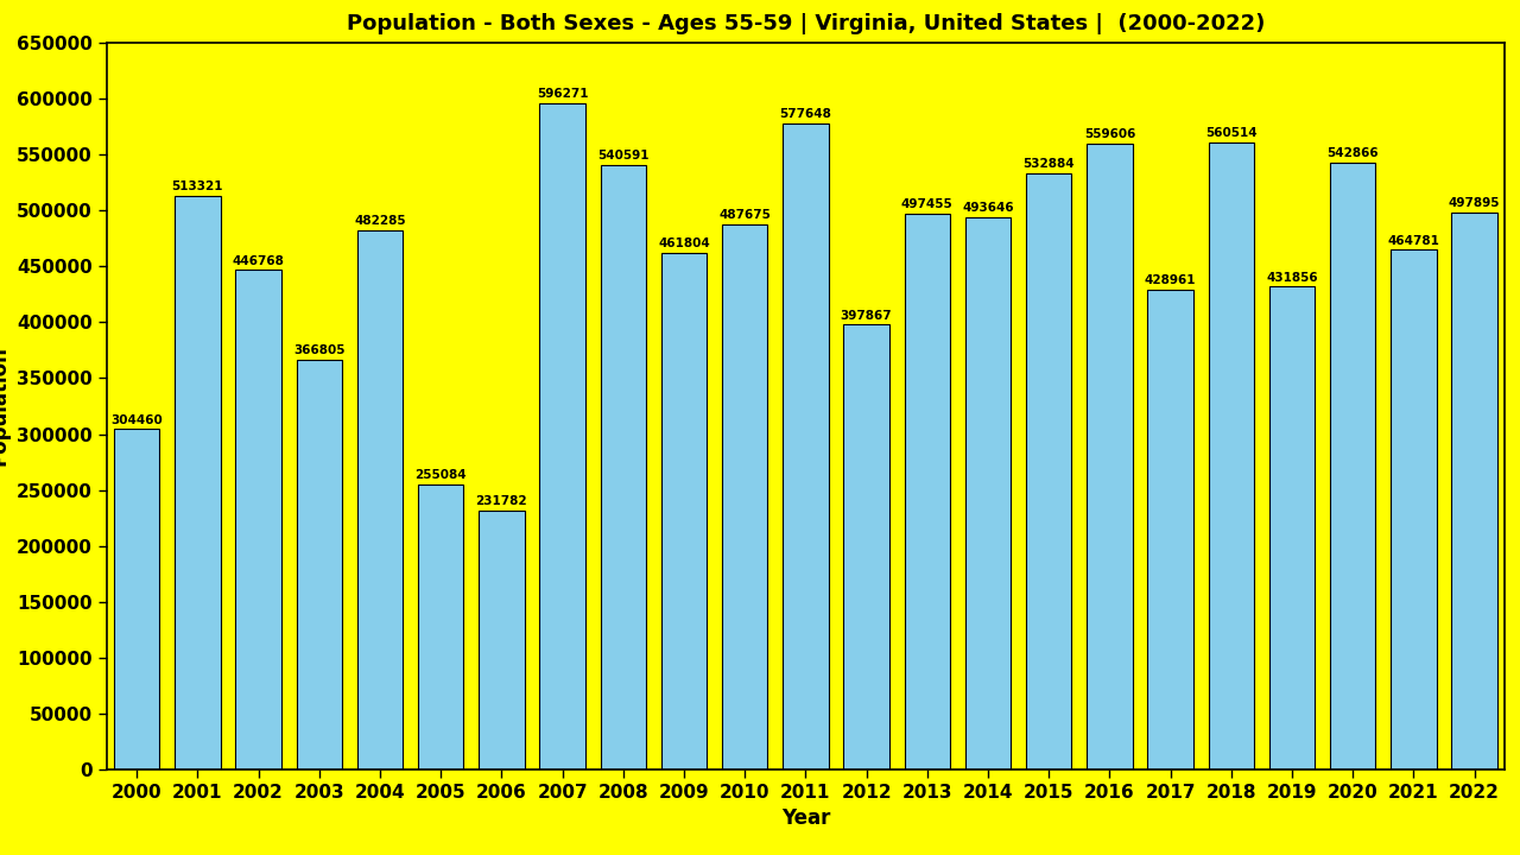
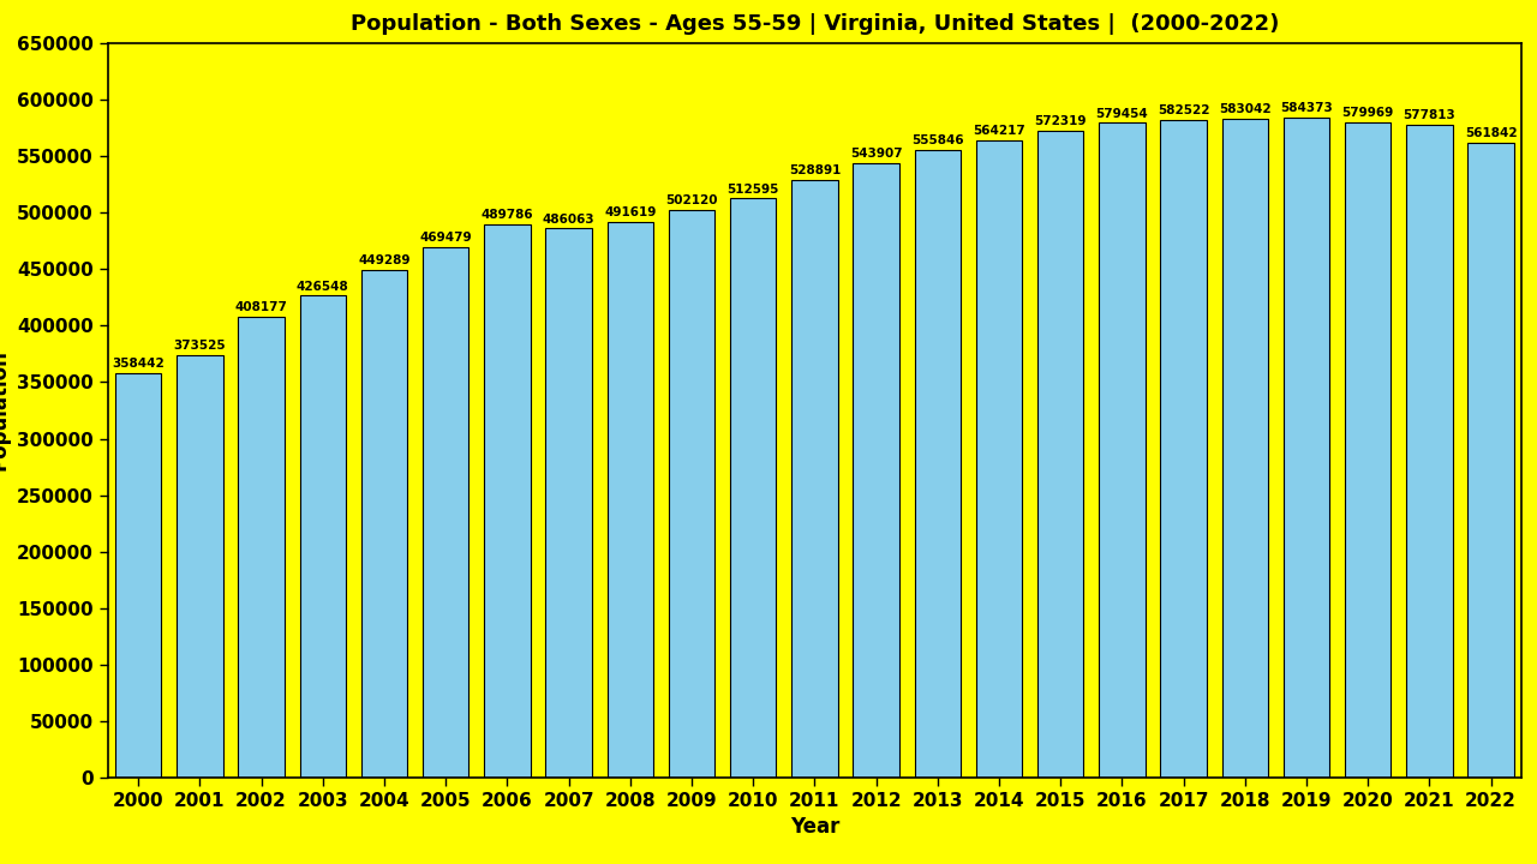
2000: 304460 -> 358442
2001: 513321 -> 373525
2002: 446768 -> 408177
2003: 366805 -> 426548
2004: 482285 -> 449289
2005: 255084 -> 469479
2006: 231782 -> 489786
2007: 596271 -> 486063
2008: 540591 -> 491619
2009: 461804 -> 502120
2010: 487675 -> 512595
2011: 577648 -> 528891
2012: 397867 -> 543907
2013: 497455 -> 555846
2014: 493646 -> 564217
2015: 532884 -> 572319
2016: 559606 -> 579454
2017: 428961 -> 582522
2018: 560514 -> 583042
2019: 431856 -> 584373
2020: 542866 -> 579969
2021: 464781 -> 577813
2022: 497895 -> 561842
